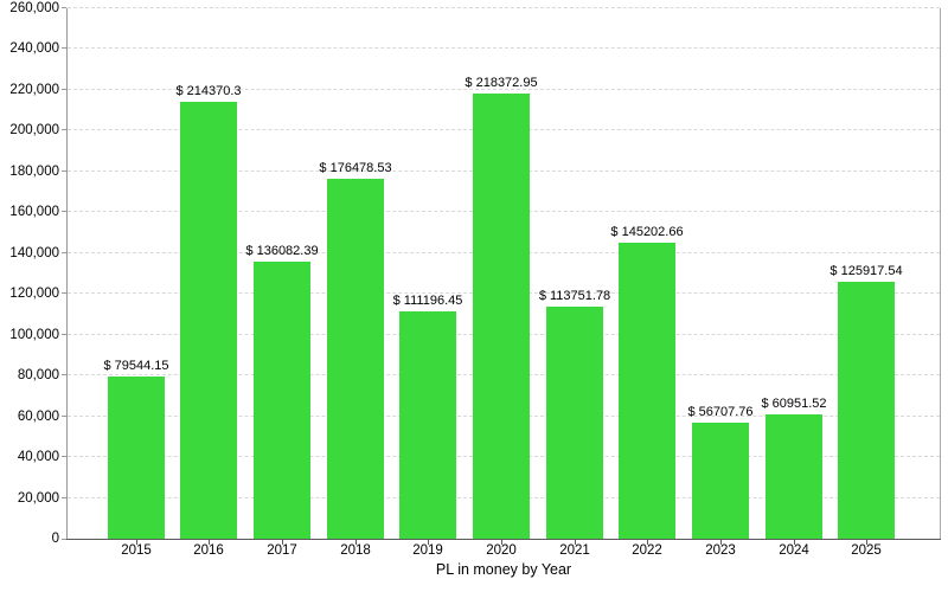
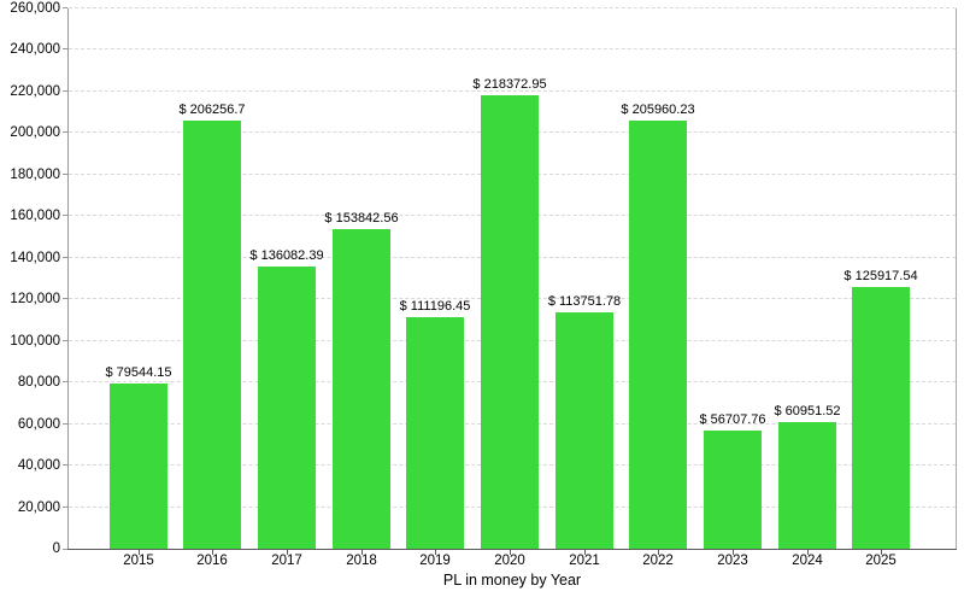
2016: 214370.3 -> 206256.7
2018: 176478.53 -> 153842.56
2022: 145202.66 -> 205960.23
